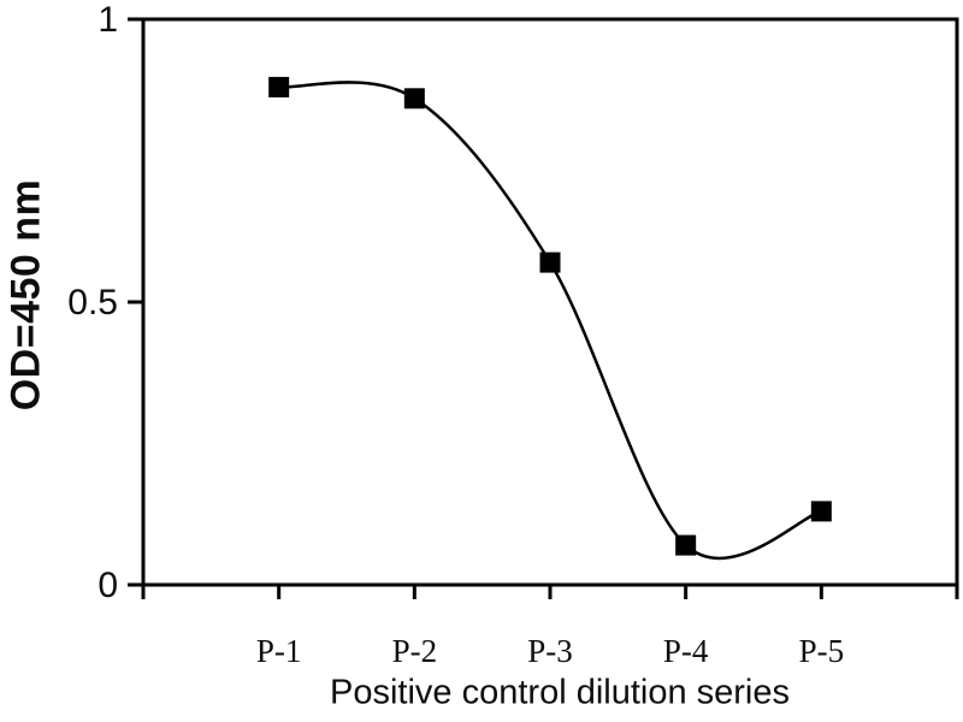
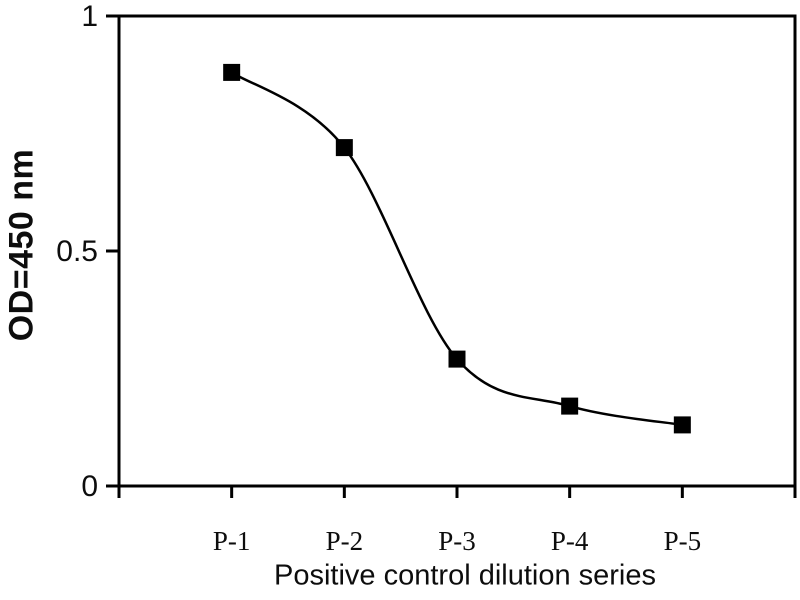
P-2: 0.86 -> 0.72
P-3: 0.57 -> 0.27
P-4: 0.07 -> 0.17
